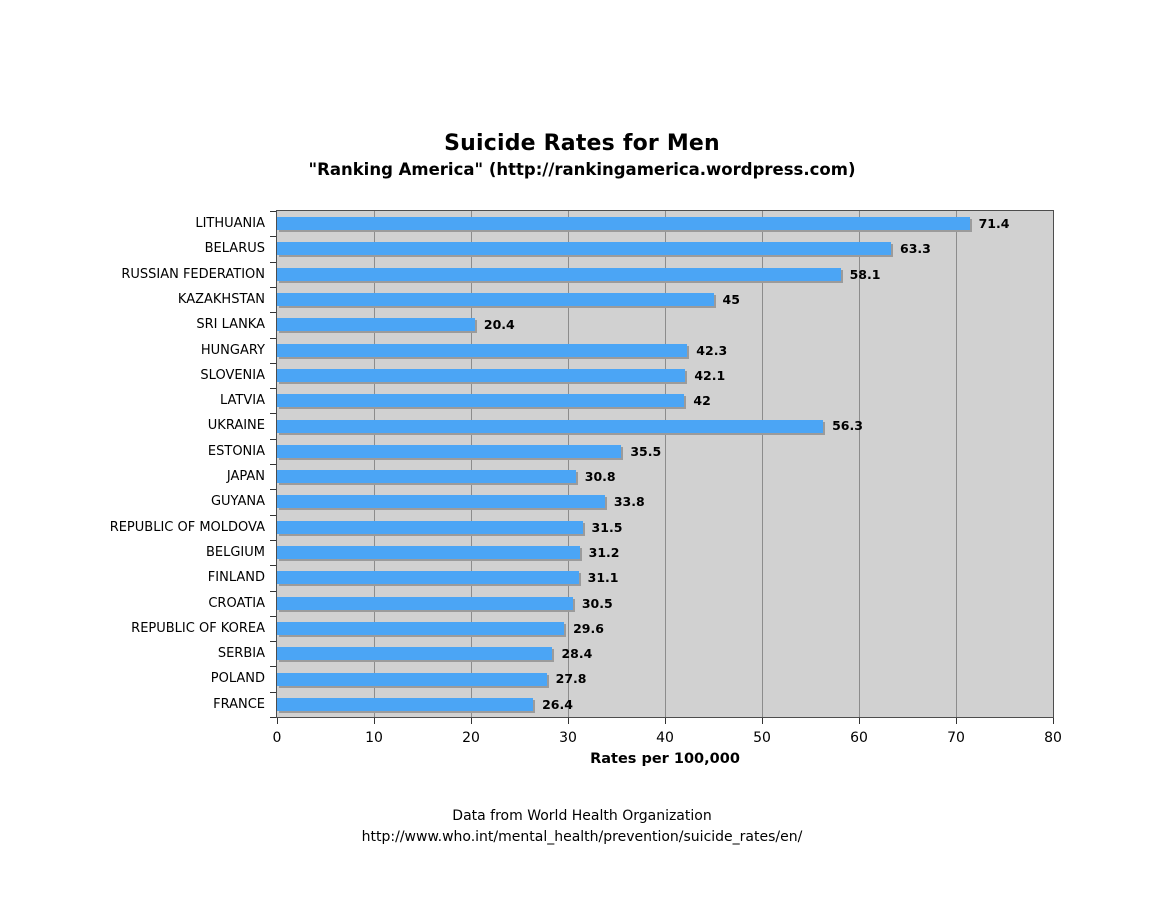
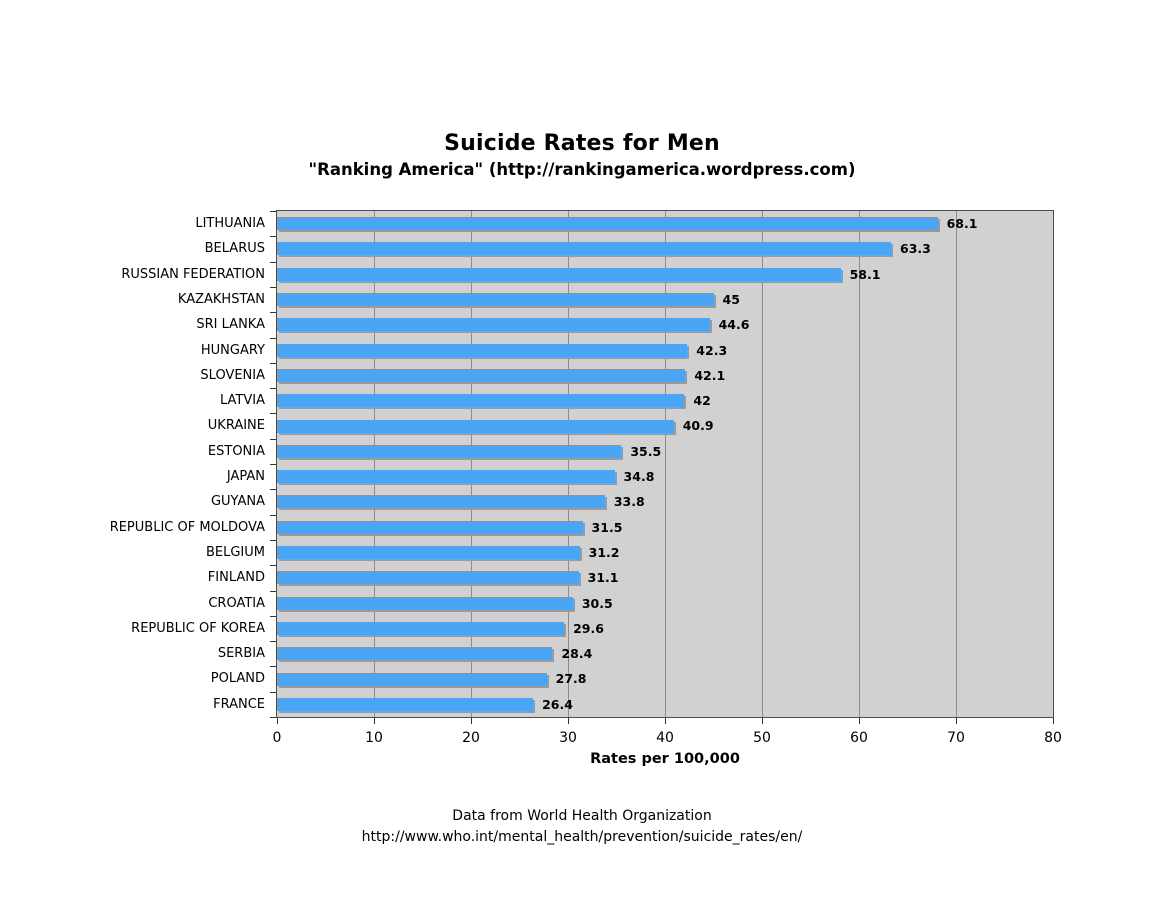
LITHUANIA: 71.4 -> 68.1
SRI LANKA: 20.4 -> 44.6
UKRAINE: 56.3 -> 40.9
JAPAN: 30.8 -> 34.8
